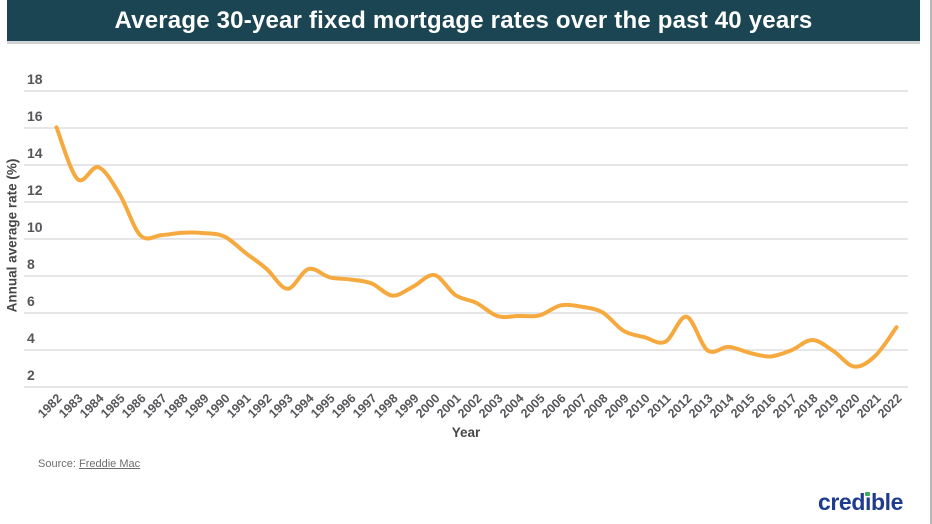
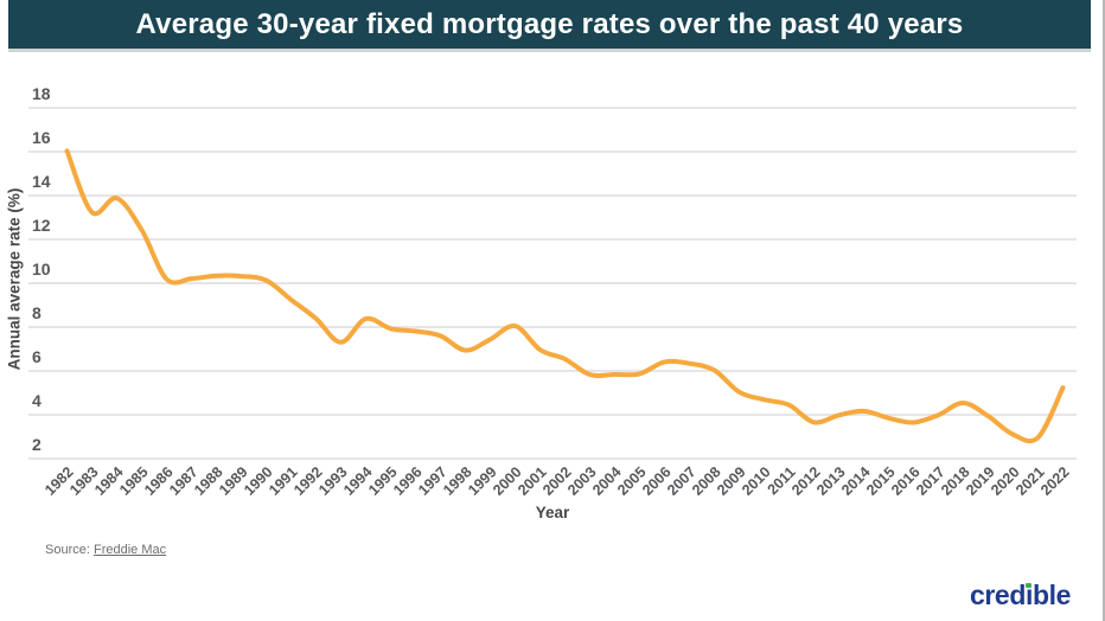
2012: 5.8 -> 3.7
2021: 3.7 -> 3.0
